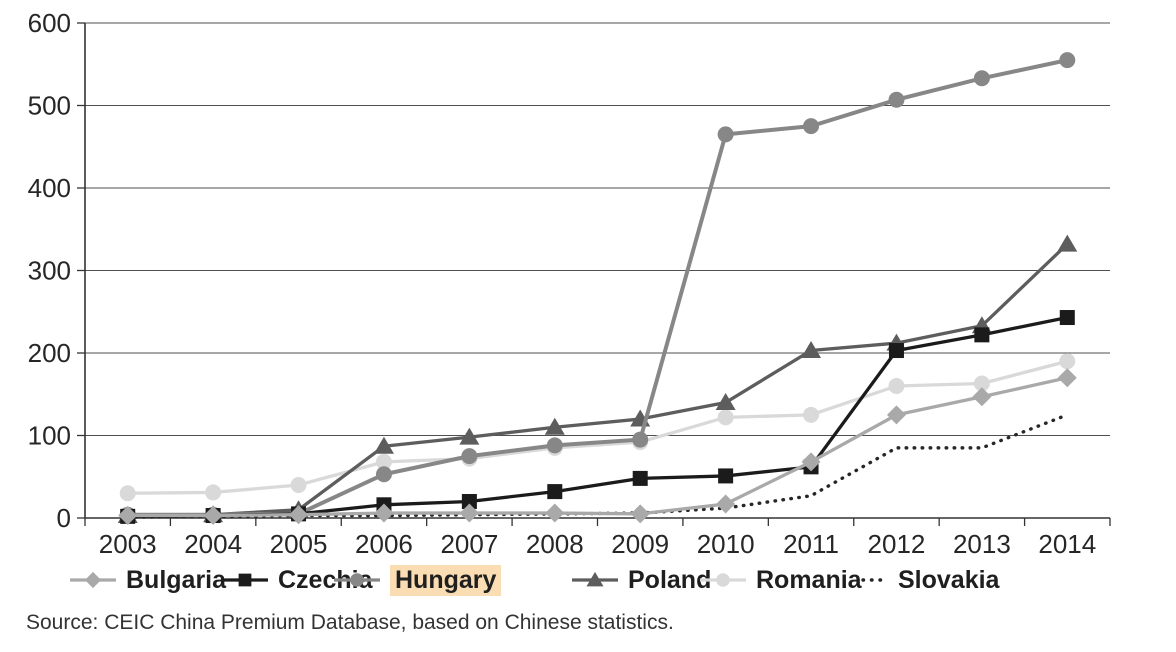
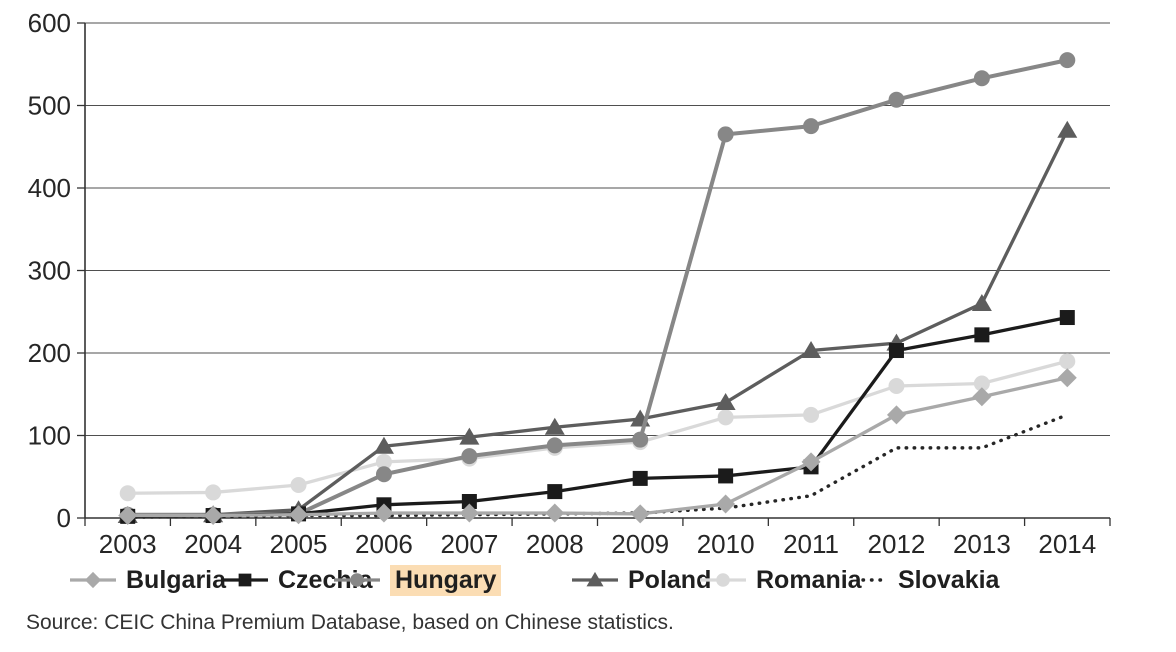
Poland/2013: 230 -> 260
Poland/2014: 330 -> 470
